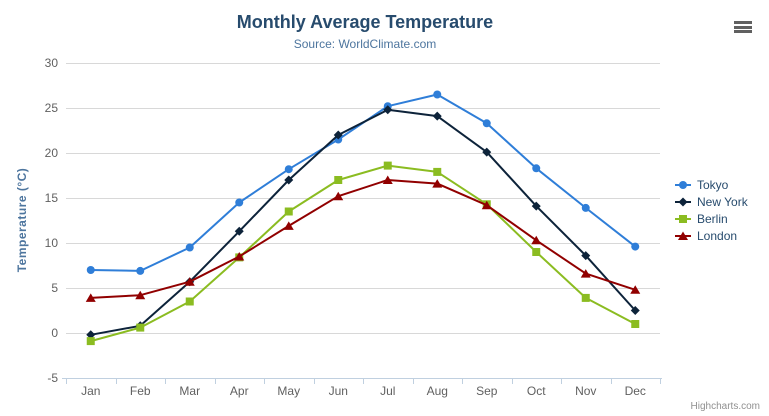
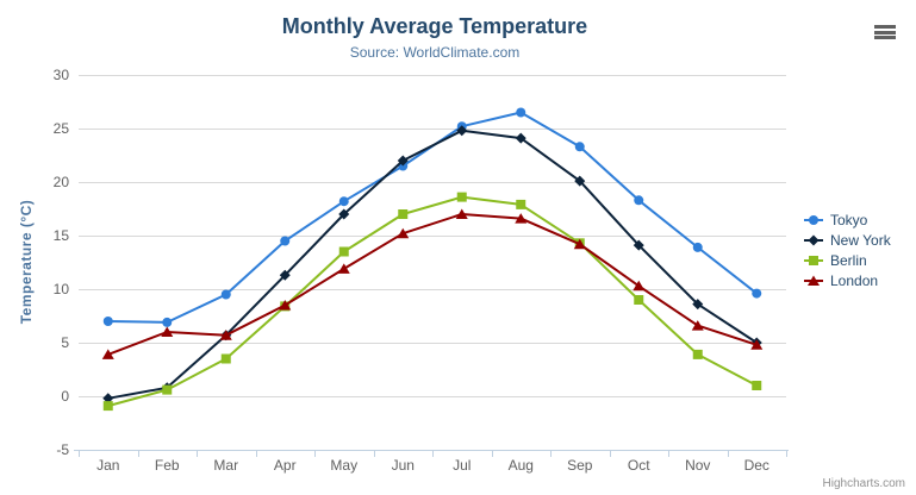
London/Feb: 4 -> 6
New York/Dec: 2 -> 5
